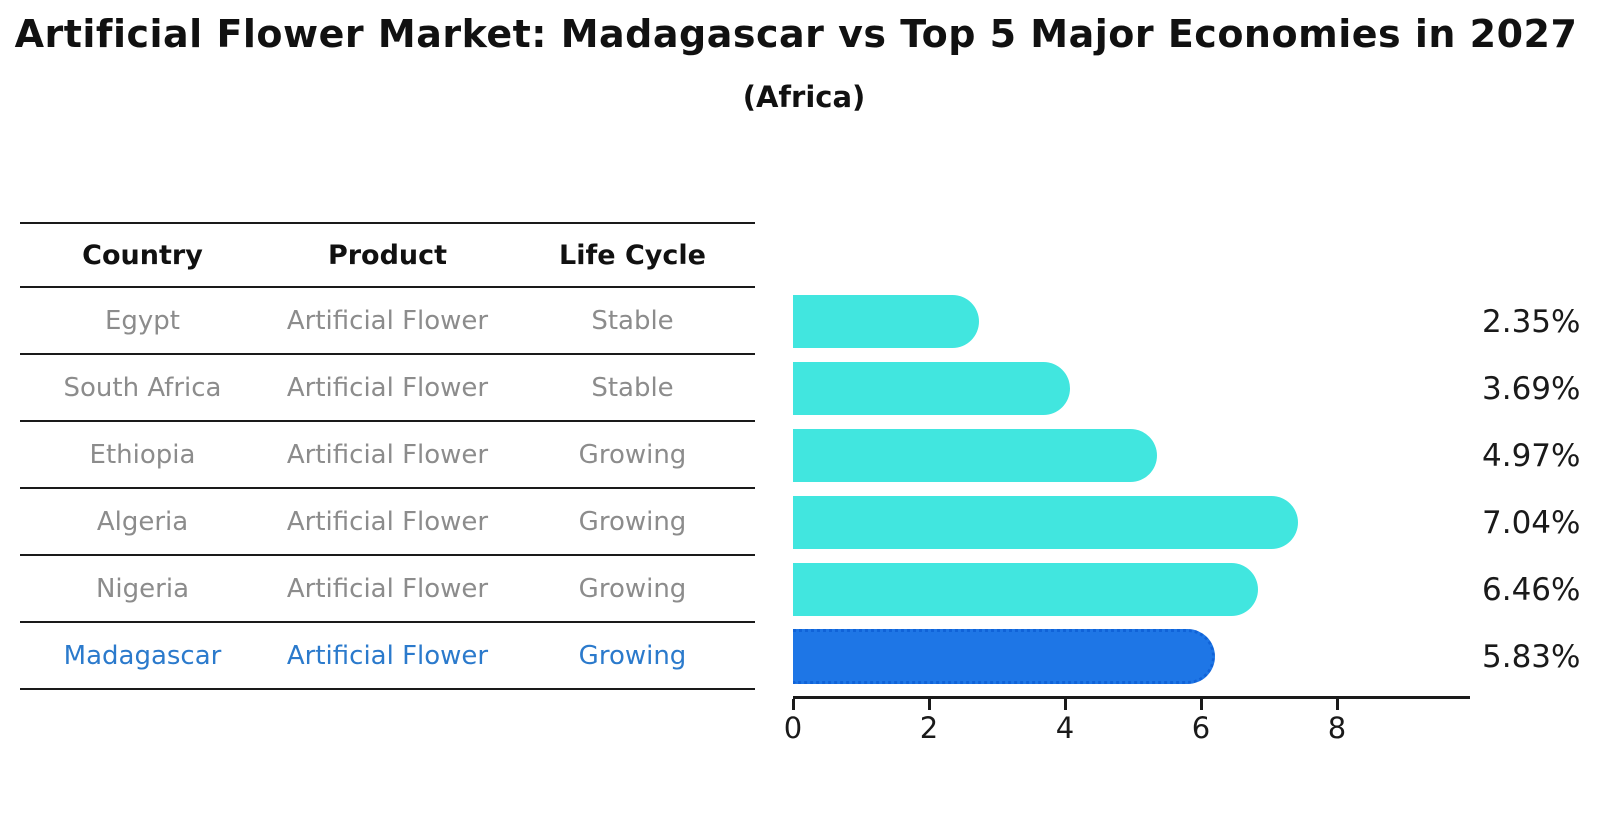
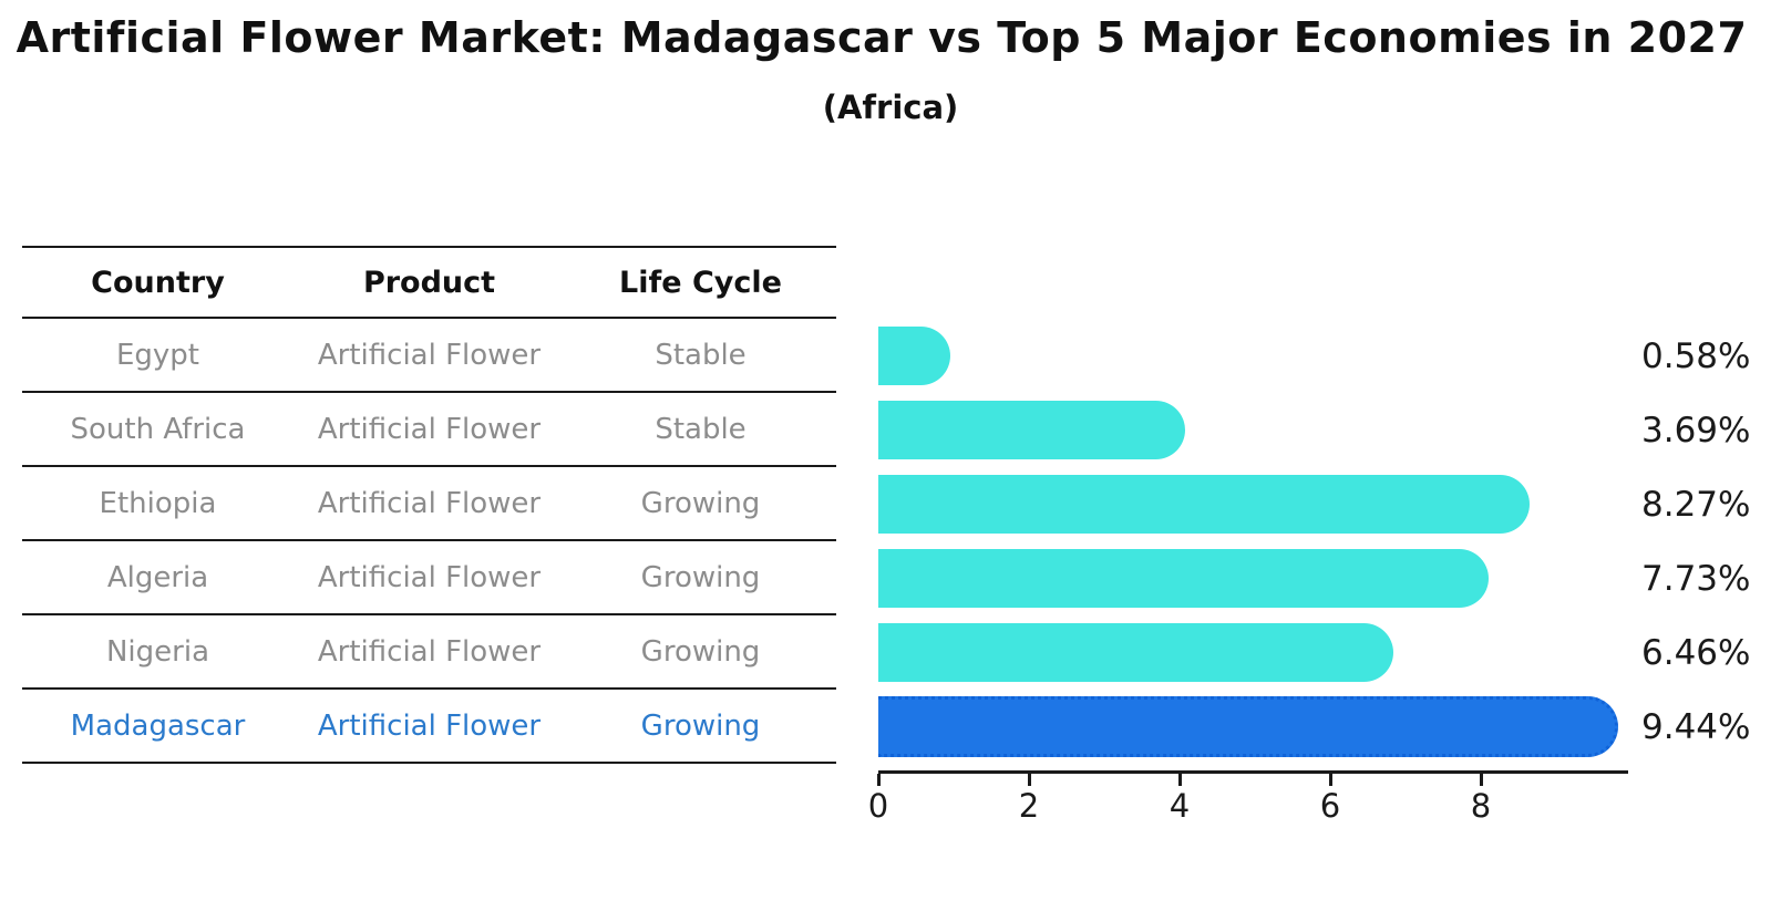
Egypt: 2.35% -> 0.58%
Ethiopia: 4.97% -> 8.27%
Algeria: 7.04% -> 7.73%
Madagascar: 5.83% -> 9.44%
